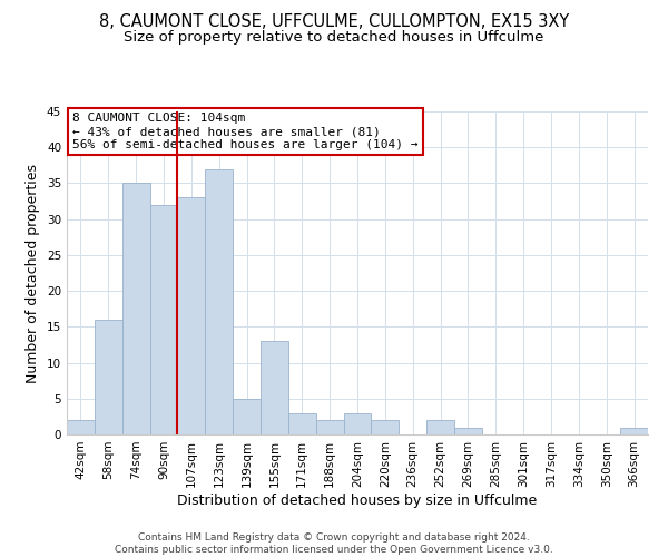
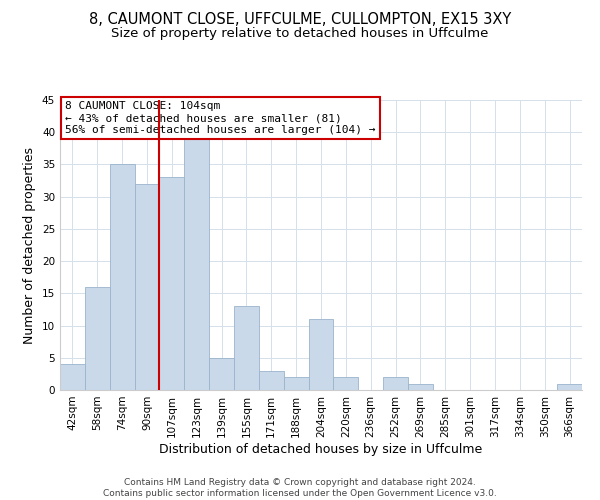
42sqm: 2 -> 4
123sqm: 37 -> 39
204sqm: 3 -> 11
